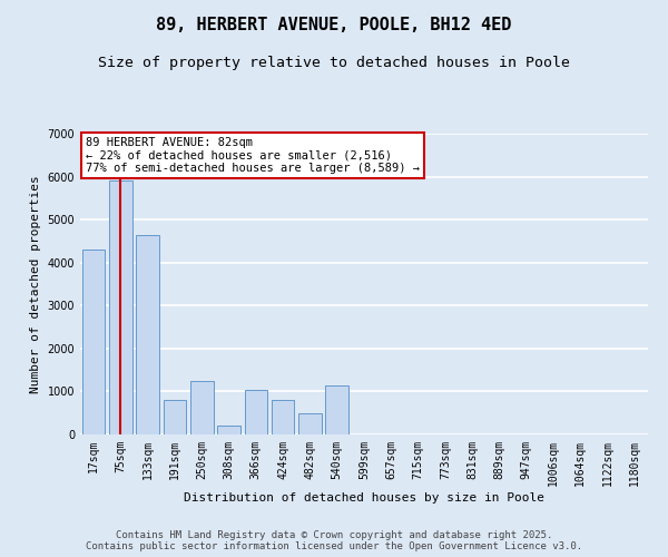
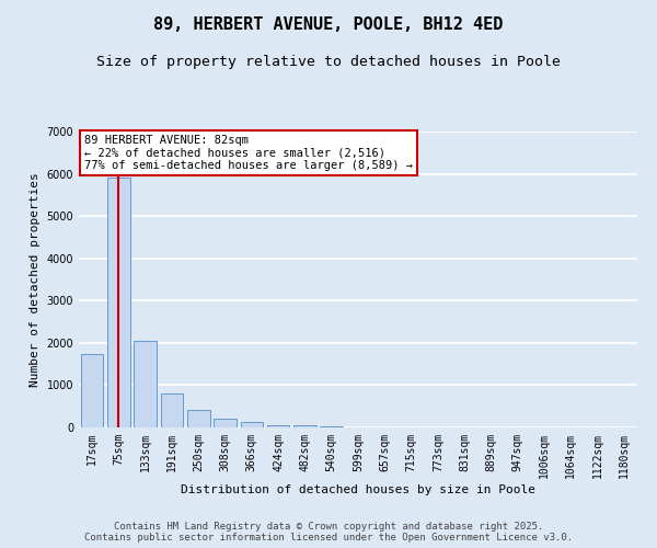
17sqm: 4300 -> 1750
133sqm: 4650 -> 2050
250sqm: 1250 -> 420
366sqm: 1050 -> 120
424sqm: 800 -> 60
482sqm: 500 -> 40
540sqm: 1150 -> 20
